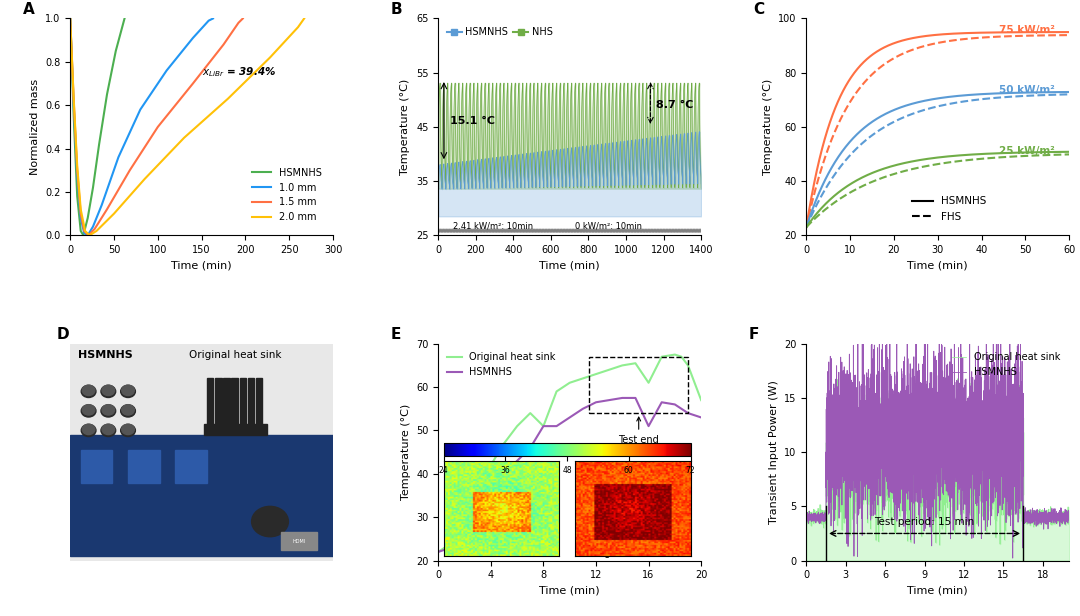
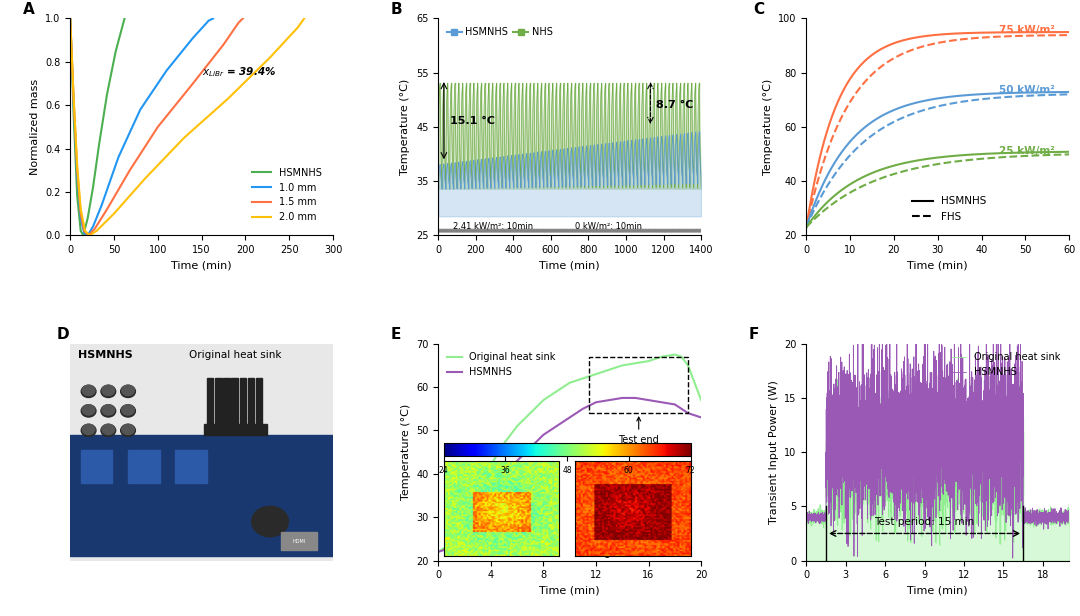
Original heat sink/8: 51.0 -> 57.0
HSMNHS/8: 51.0 -> 49.0
Original heat sink/16: 61.0 -> 66.0
HSMNHS/16: 51.0 -> 57.0
